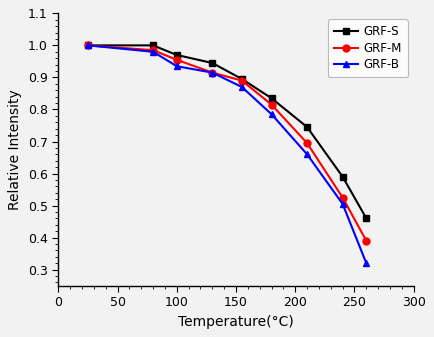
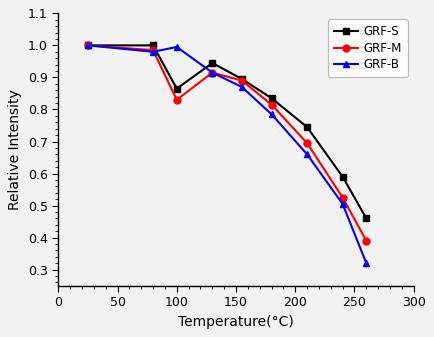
GRF-S/100: 0.970 -> 0.865
GRF-M/100: 0.955 -> 0.830
GRF-B/100: 0.935 -> 0.995
